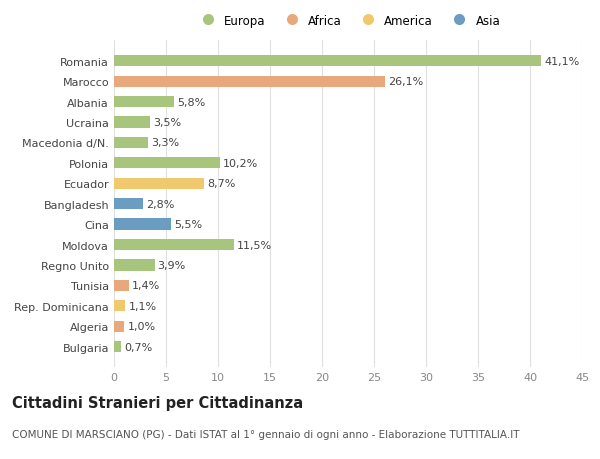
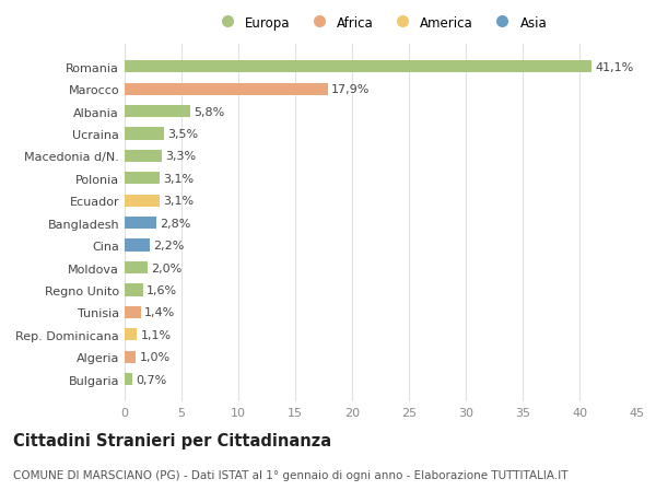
Marocco: 26,1% -> 17,9%
Polonia: 10,2% -> 3,1%
Ecuador: 8,7% -> 3,1%
Cina: 5,5% -> 2,2%
Moldova: 11,5% -> 2,0%
Regno Unito: 3,9% -> 1,6%
